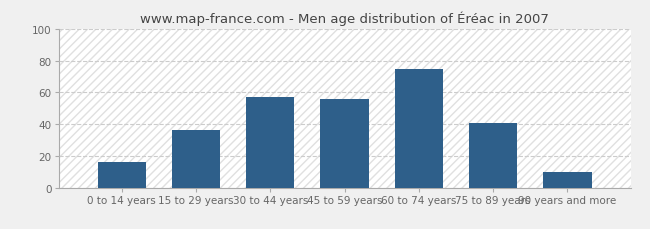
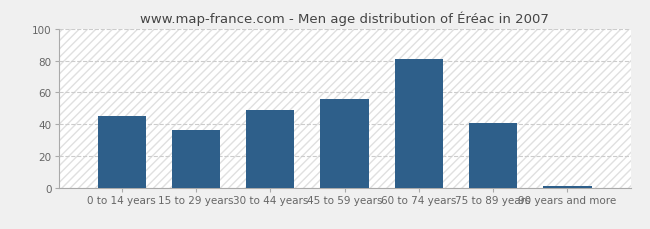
0 to 14 years: 16 -> 45
30 to 44 years: 57 -> 49
60 to 74 years: 75 -> 81
90 years and more: 10 -> 1
